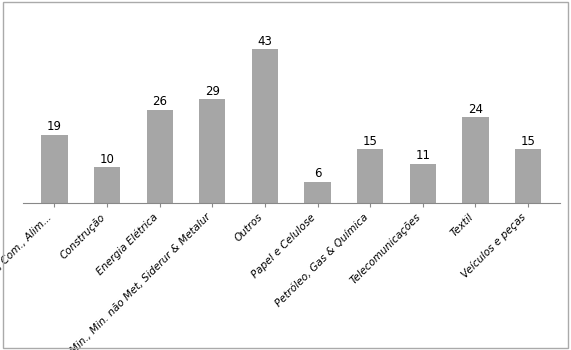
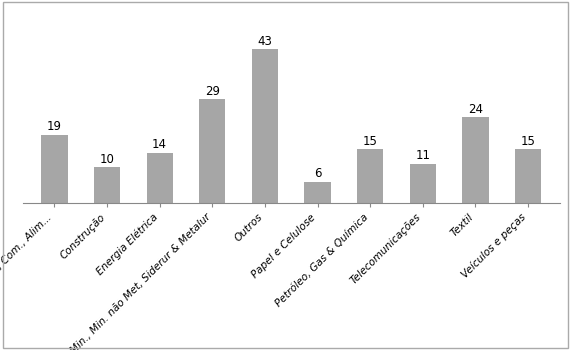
Energia Elétrica: 26 -> 14
